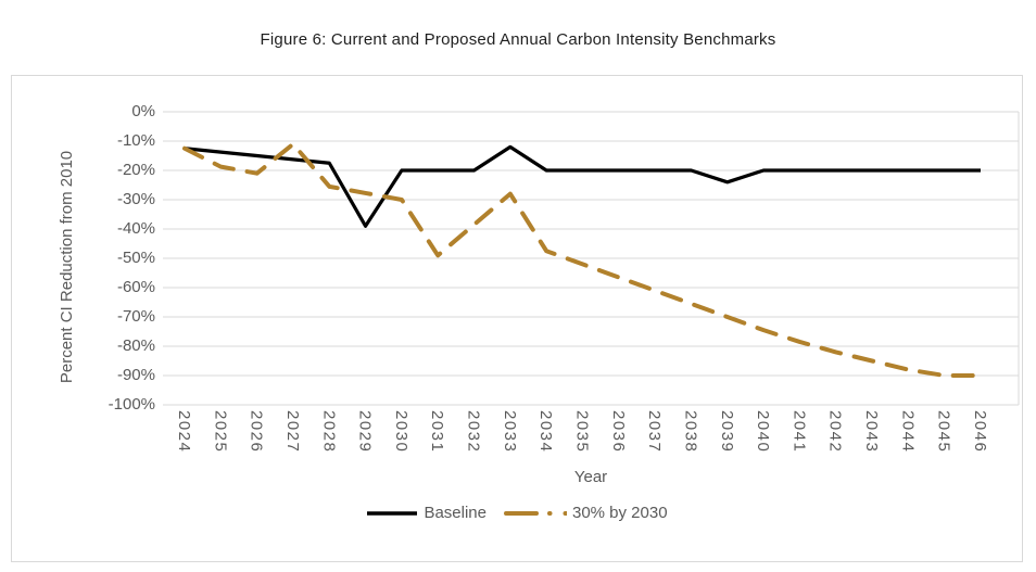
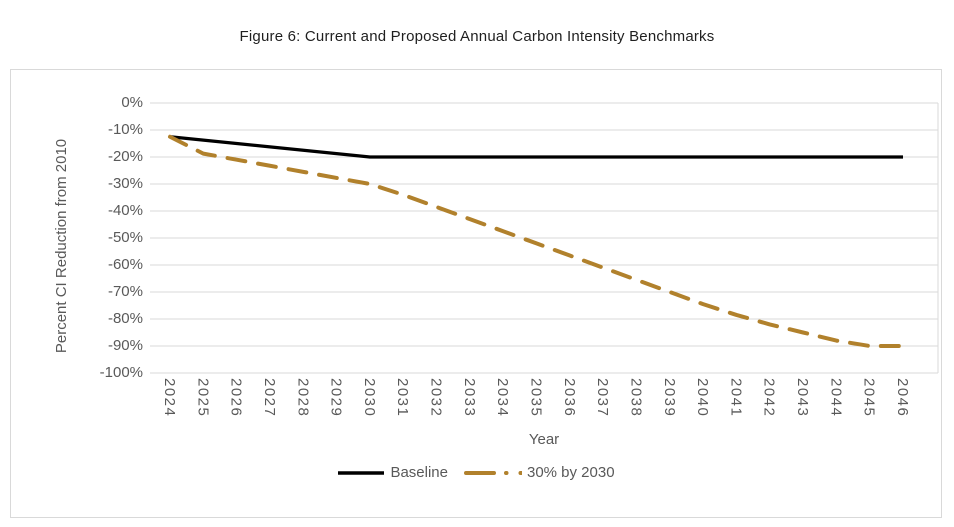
30% by 2030/2027: -11% -> -23%
Baseline/2029: -39% -> -19%
30% by 2030/2031: -49% -> -34%
Baseline/2033: -12% -> -20%
30% by 2030/2033: -28% -> -43%
Baseline/2039: -24% -> -20%
